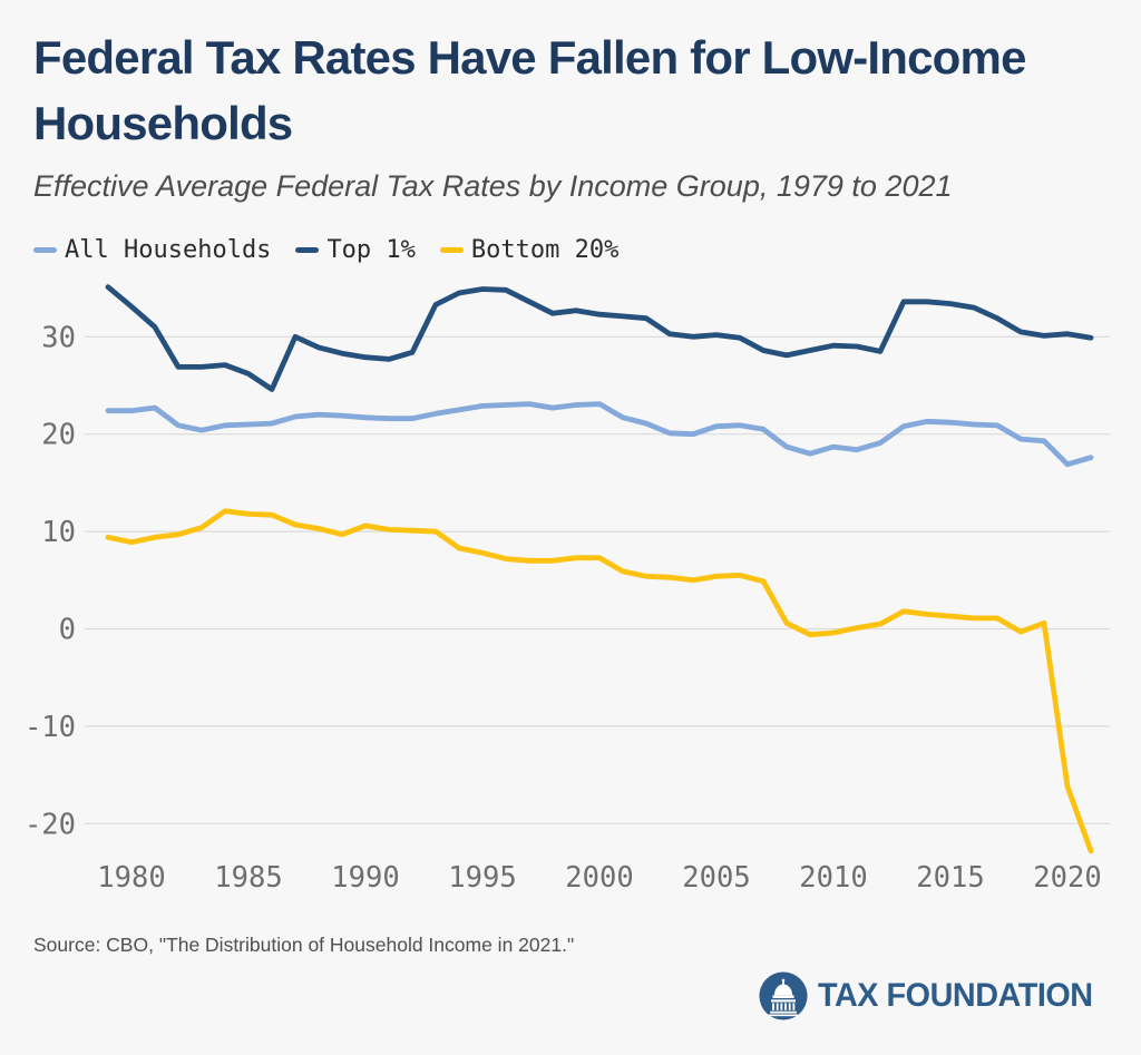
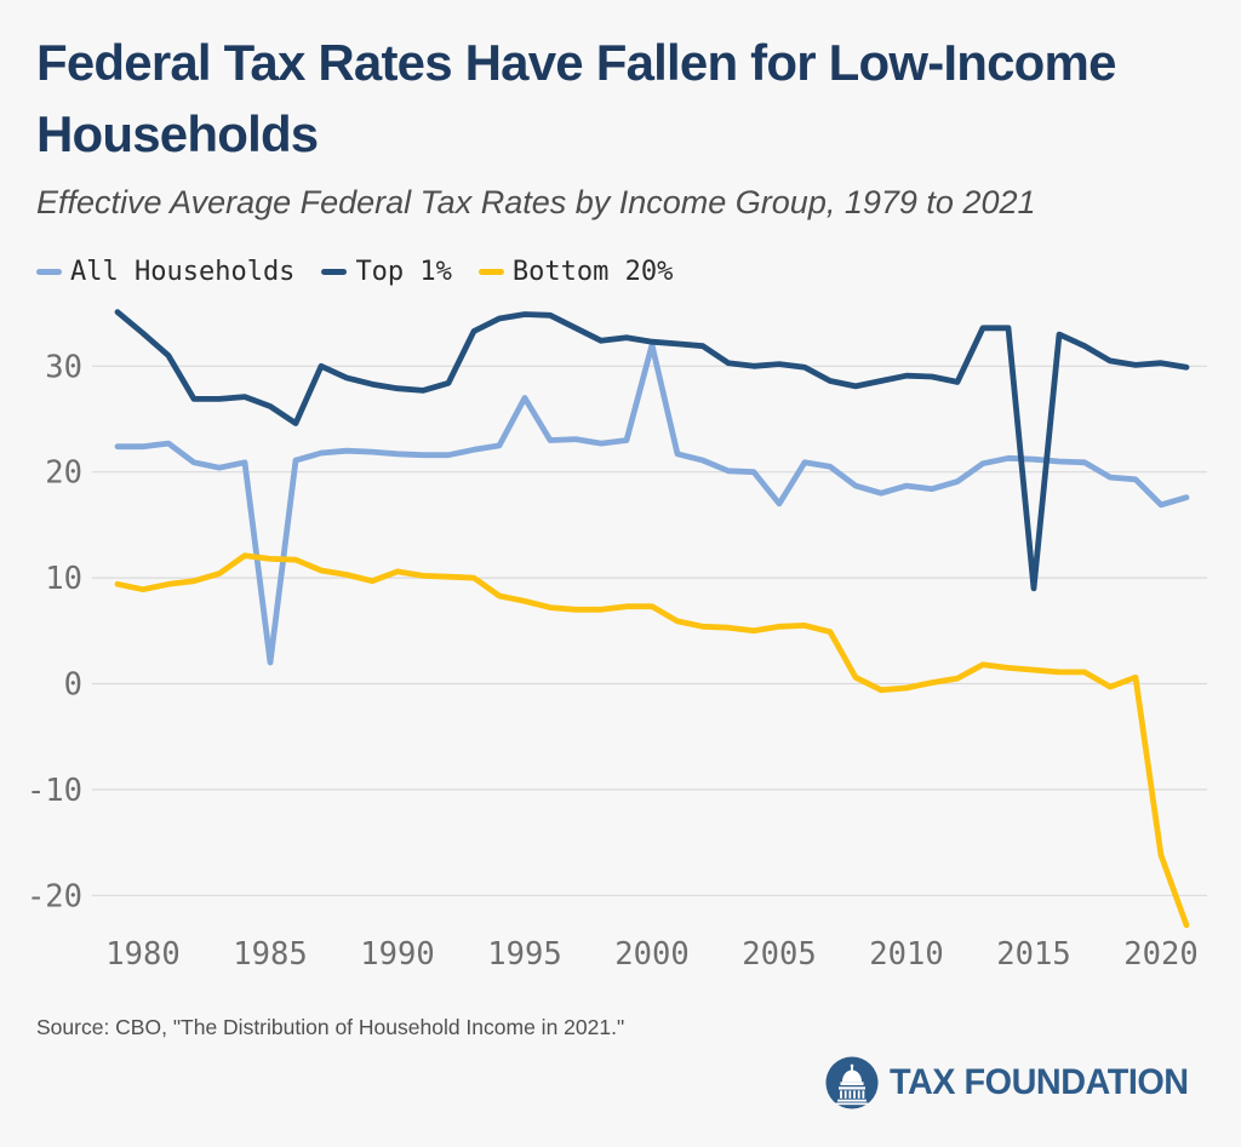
All Households/1985: 21 -> 2
All Households/1995: 23 -> 27
All Households/2000: 23 -> 32
All Households/2005: 21 -> 17
Top 1%/2015: 33 -> 9
